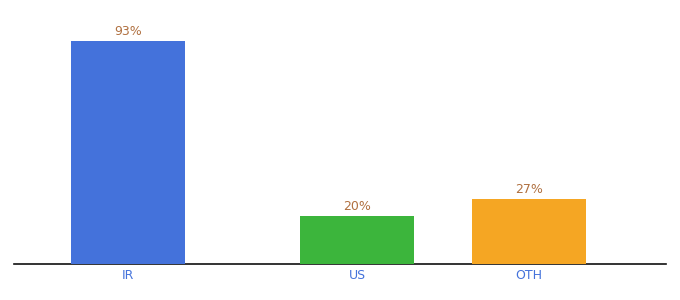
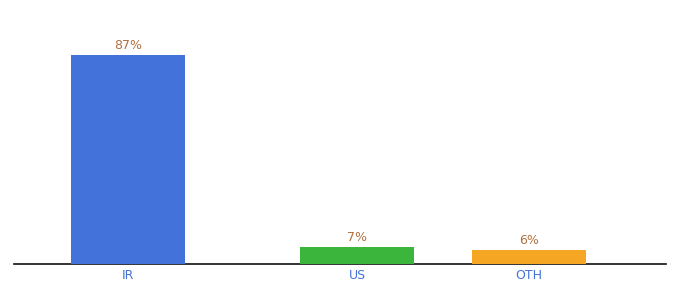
IR: 93% -> 87%
US: 20% -> 7%
OTH: 27% -> 6%
